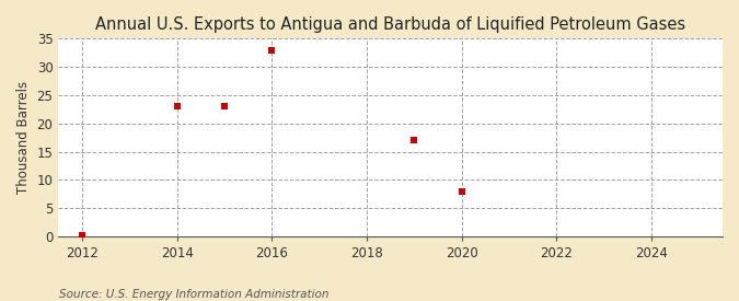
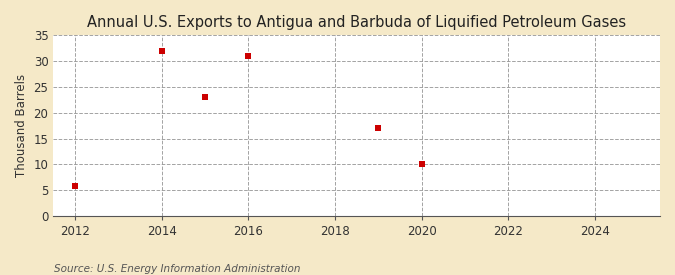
2012: 0.1 -> 5.8
2014: 23.0 -> 32.0
2016: 33.0 -> 31.0
2020: 8.0 -> 10.0
